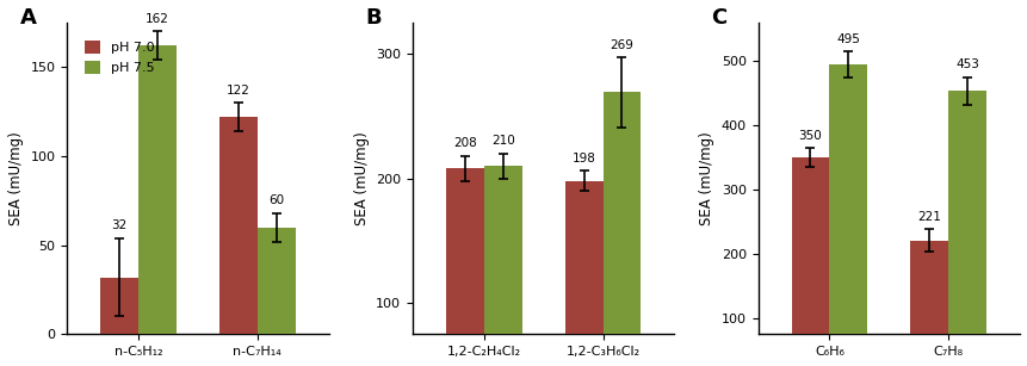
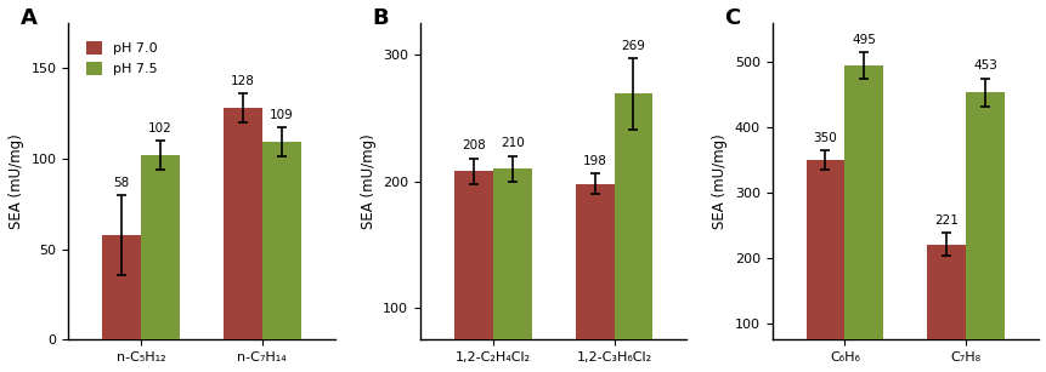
pH 7.0/n-C₅H₁₂: 32 -> 58
pH 7.5/n-C₅H₁₂: 162 -> 102
pH 7.0/n-C₇H₁₄: 122 -> 128
pH 7.5/n-C₇H₁₄: 60 -> 109
